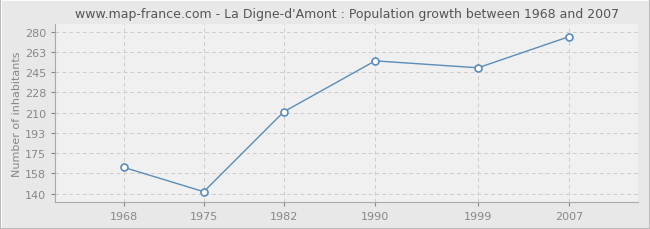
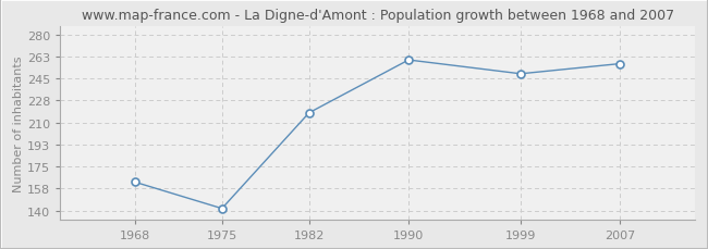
1982: 211 -> 218
1990: 255 -> 260
2007: 276 -> 257
